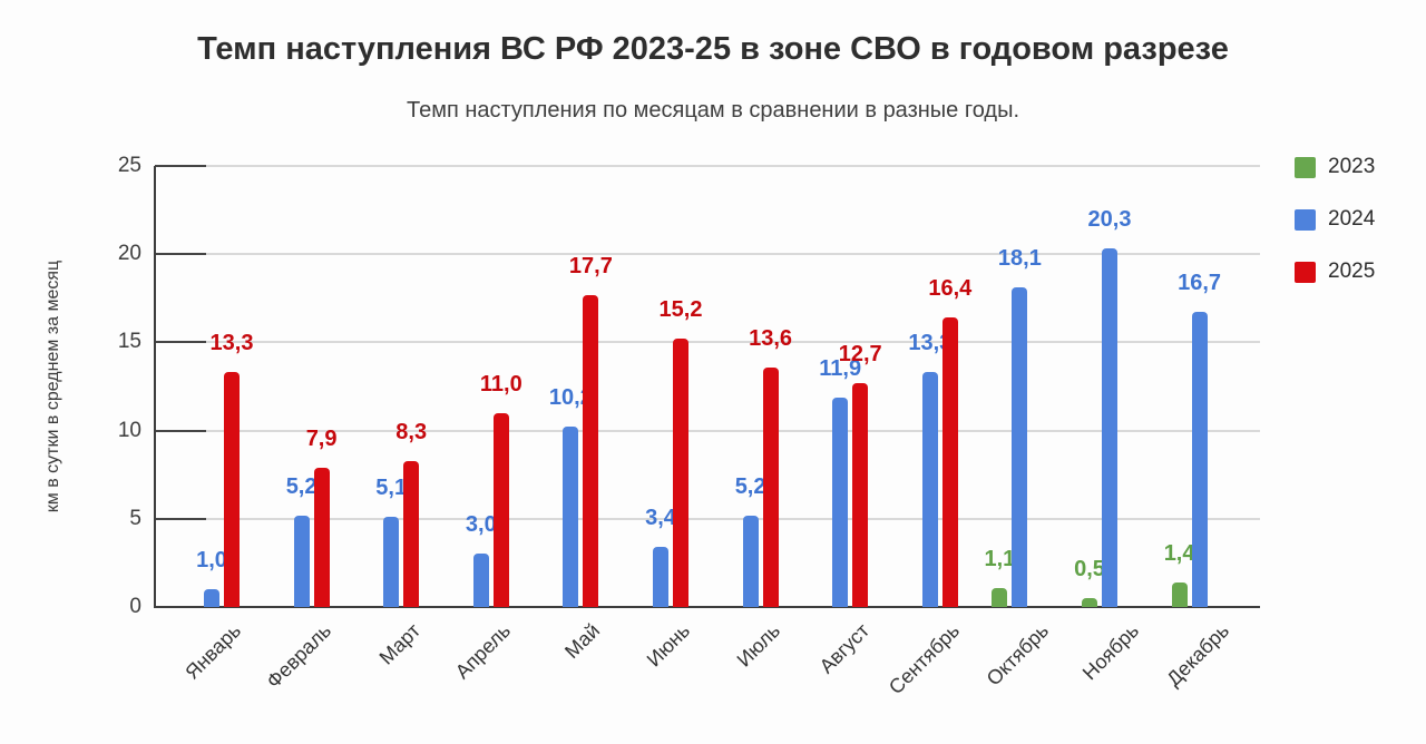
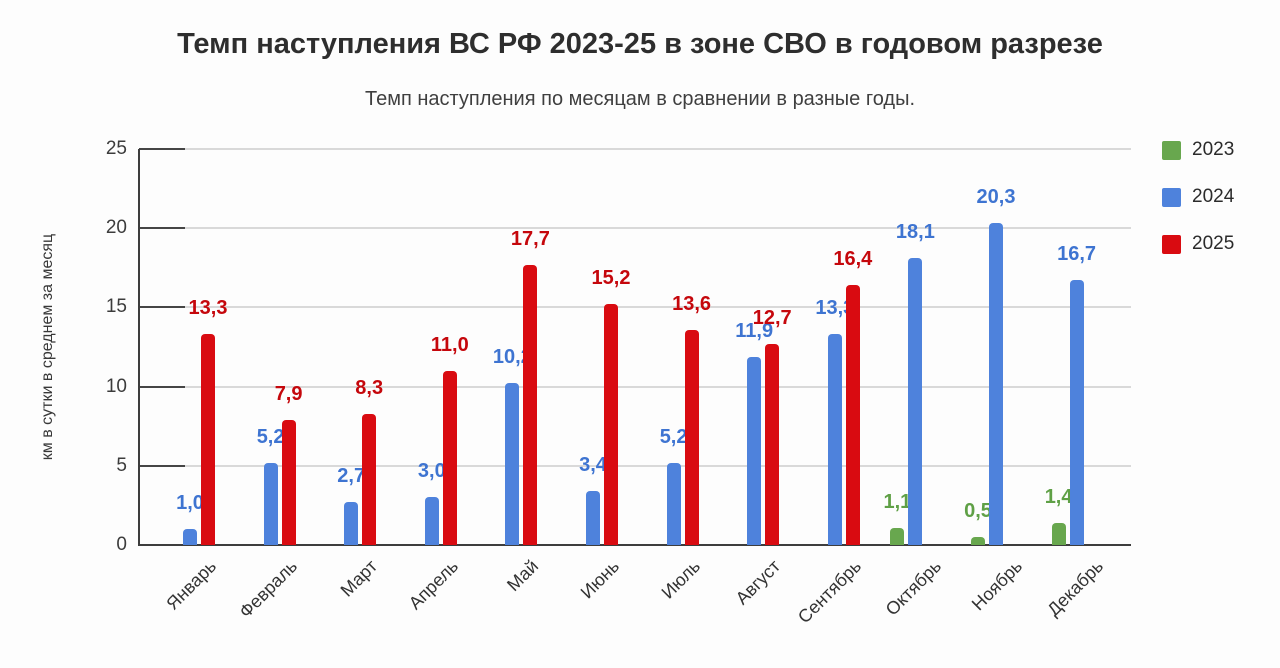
2024/Март: 5,1 -> 2,7
